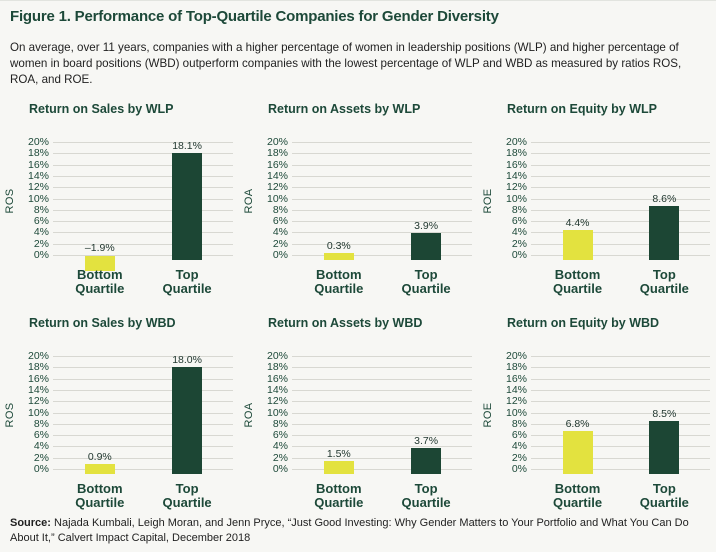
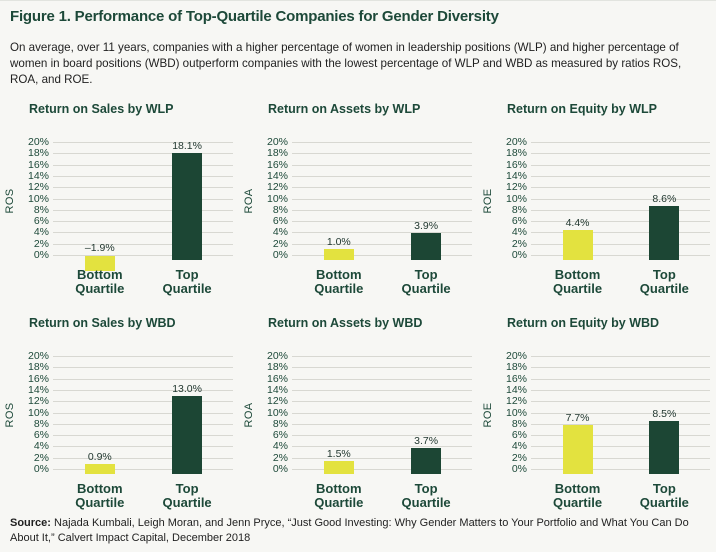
Return on Assets by WLP/Bottom Quartile: 0.3% -> 1.0%
Return on Sales by WBD/Top Quartile: 18.0% -> 13.0%
Return on Equity by WBD/Bottom Quartile: 6.8% -> 7.7%
